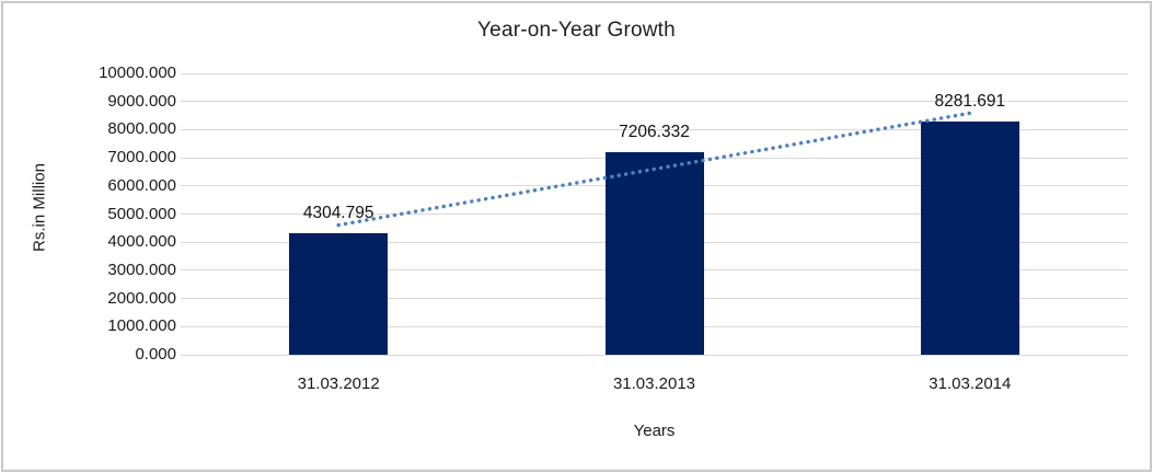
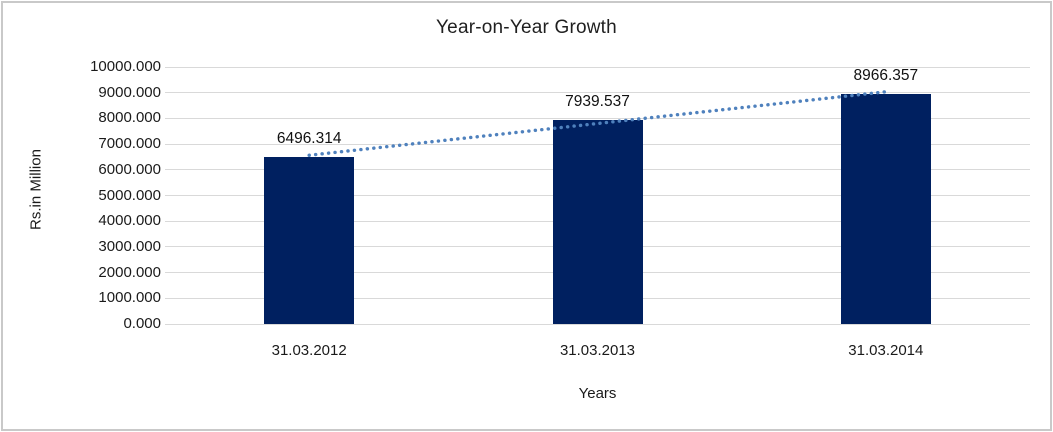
31.03.2012: 4304.795 -> 6496.314
31.03.2013: 7206.332 -> 7939.537
31.03.2014: 8281.691 -> 8966.357
